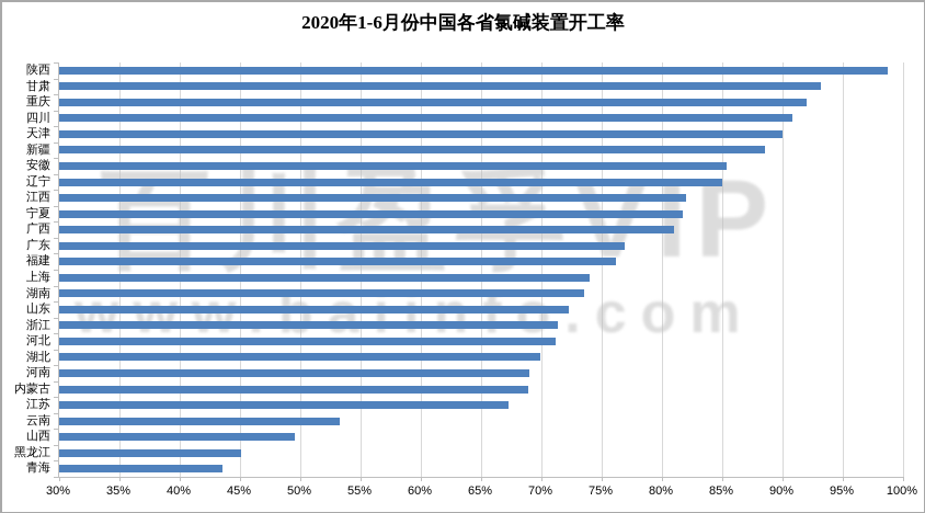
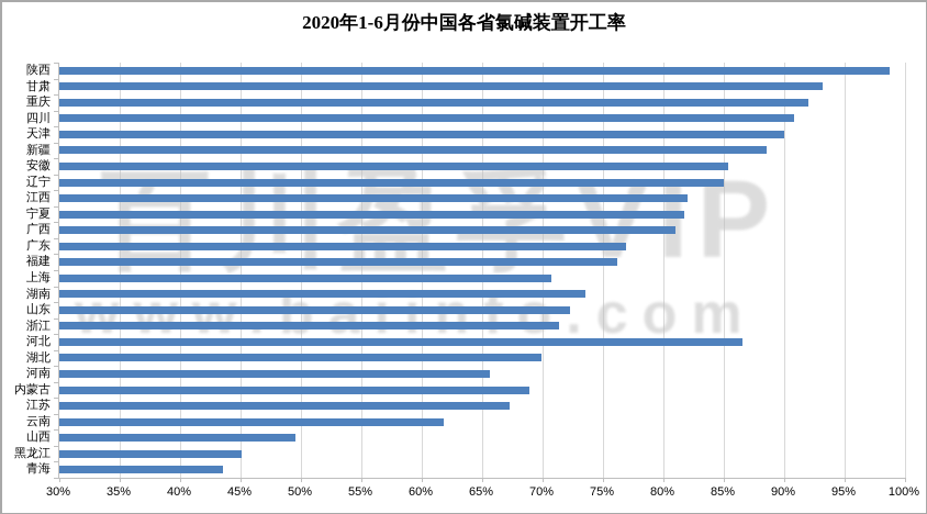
上海: 74.0% -> 70.7%
河北: 71.2% -> 86.5%
河南: 69.0% -> 65.6%
云南: 53.3% -> 61.8%
